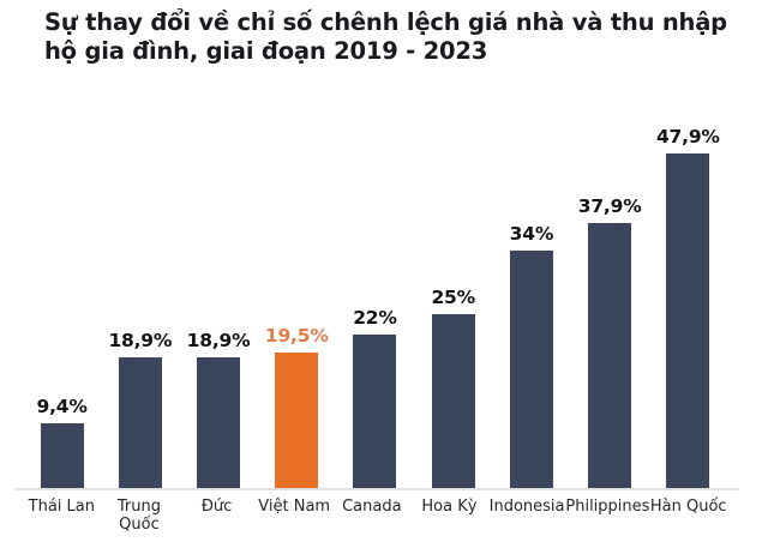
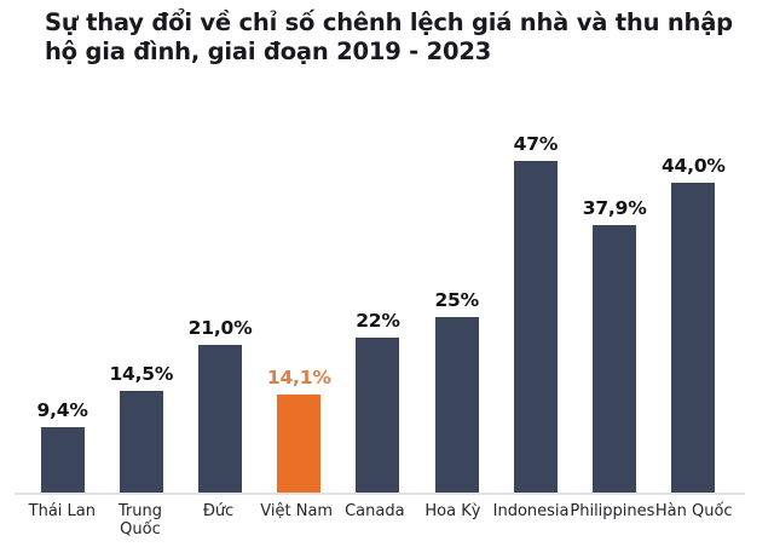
Trung Quốc: 18,9% -> 14,5%
Đức: 18,9% -> 21,0%
Việt Nam: 19,5% -> 14,1%
Indonesia: 34% -> 47%
Hàn Quốc: 47,9% -> 44,0%
